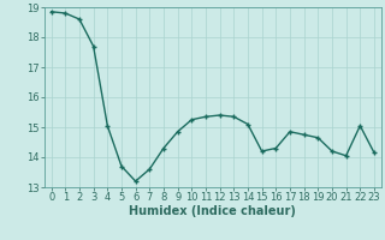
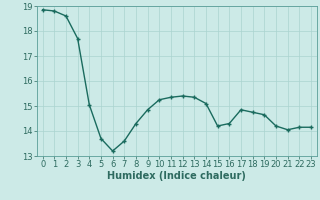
22: 15.05 -> 14.15
